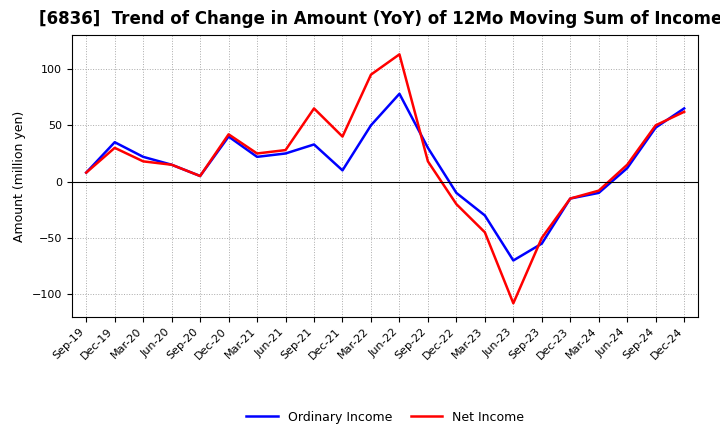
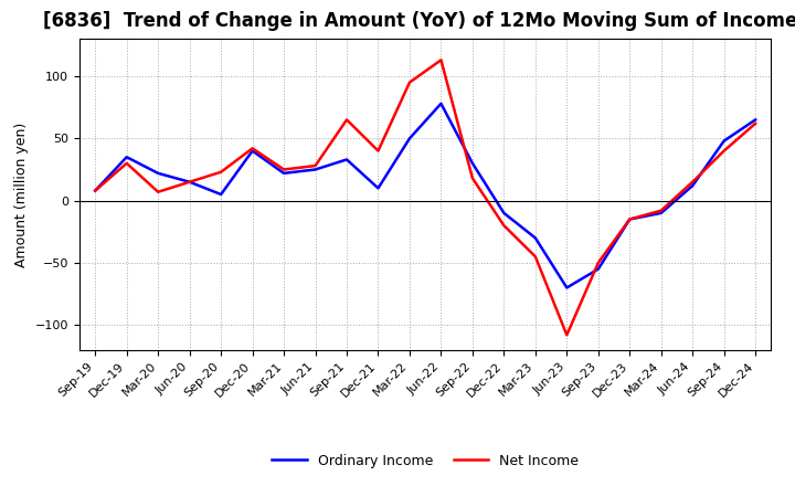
Net Income/Mar-20: 18 -> 7
Net Income/Sep-20: 5 -> 23
Net Income/Sep-24: 50 -> 40
